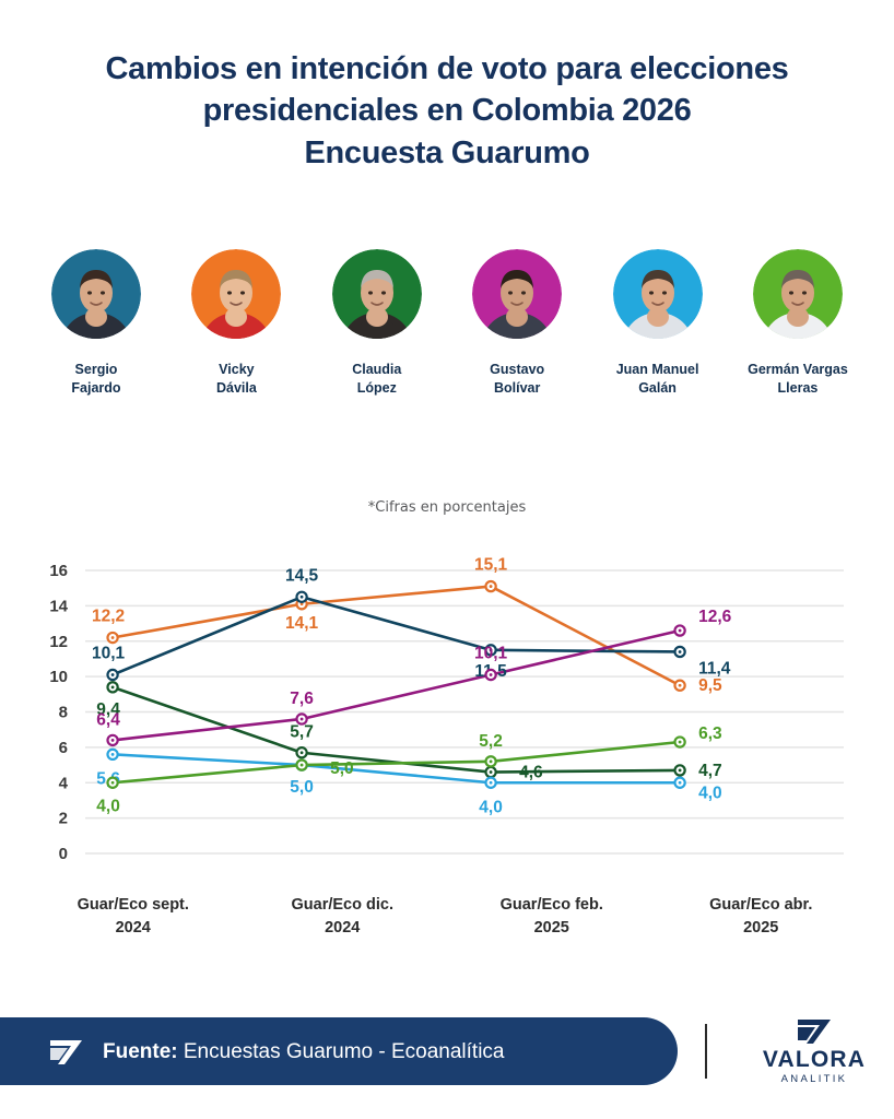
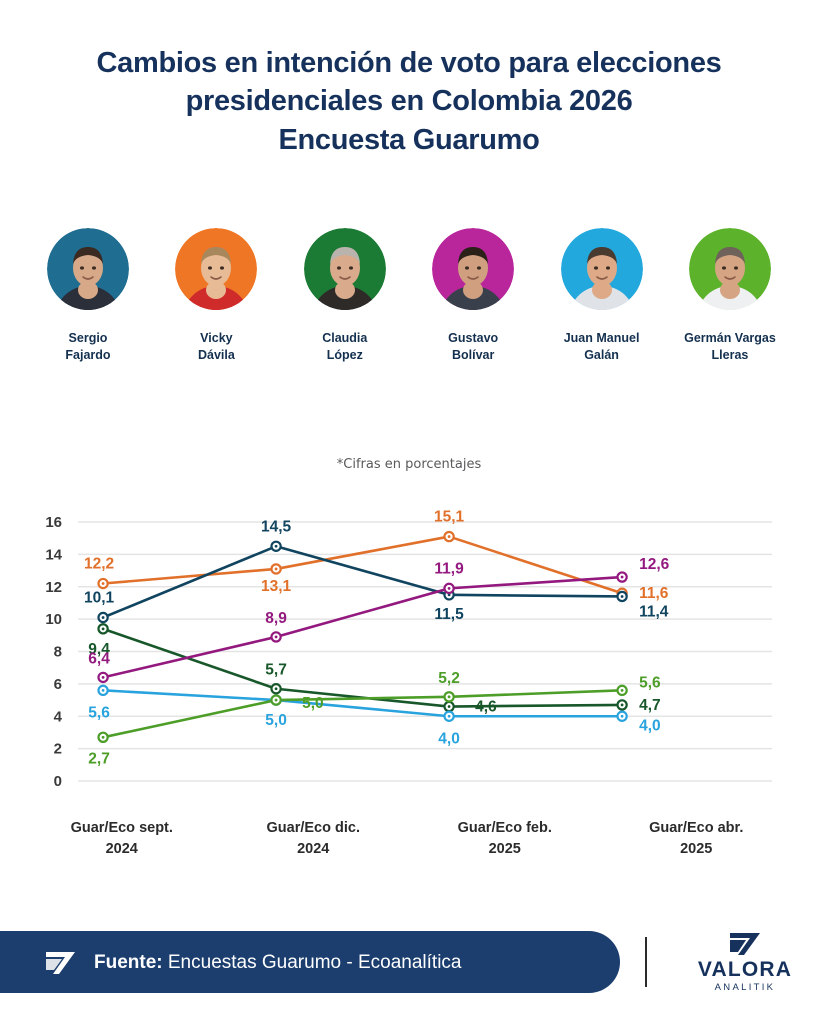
Germán Vargas Lleras/Guar/Eco sept. 2024: 4,0 -> 2,7
Vicky Dávila/Guar/Eco dic. 2024: 14,1 -> 13,1
Gustavo Bolívar/Guar/Eco dic. 2024: 7,6 -> 8,9
Gustavo Bolívar/Guar/Eco feb. 2025: 10,1 -> 11,9
Vicky Dávila/Guar/Eco abr. 2025: 9,5 -> 11,6
Germán Vargas Lleras/Guar/Eco abr. 2025: 6,3 -> 5,6
